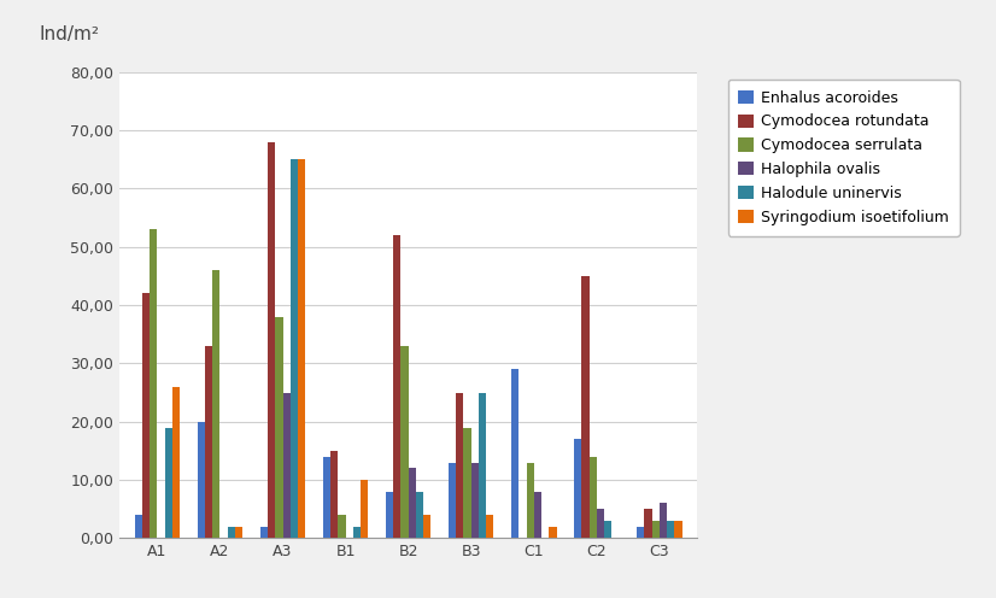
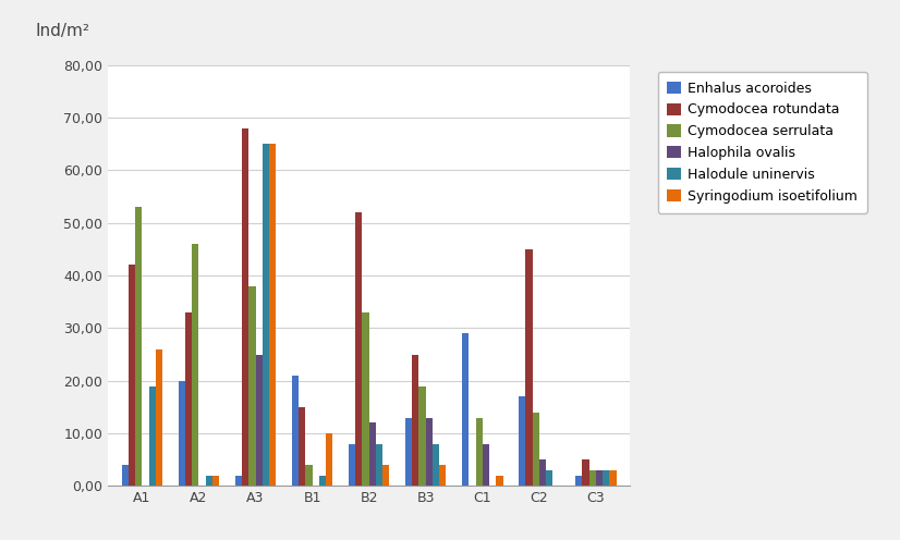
Enhalus acoroides/B1: 14 -> 21
Halodule uninervis/B3: 25 -> 8
Halophila ovalis/C3: 6 -> 3
